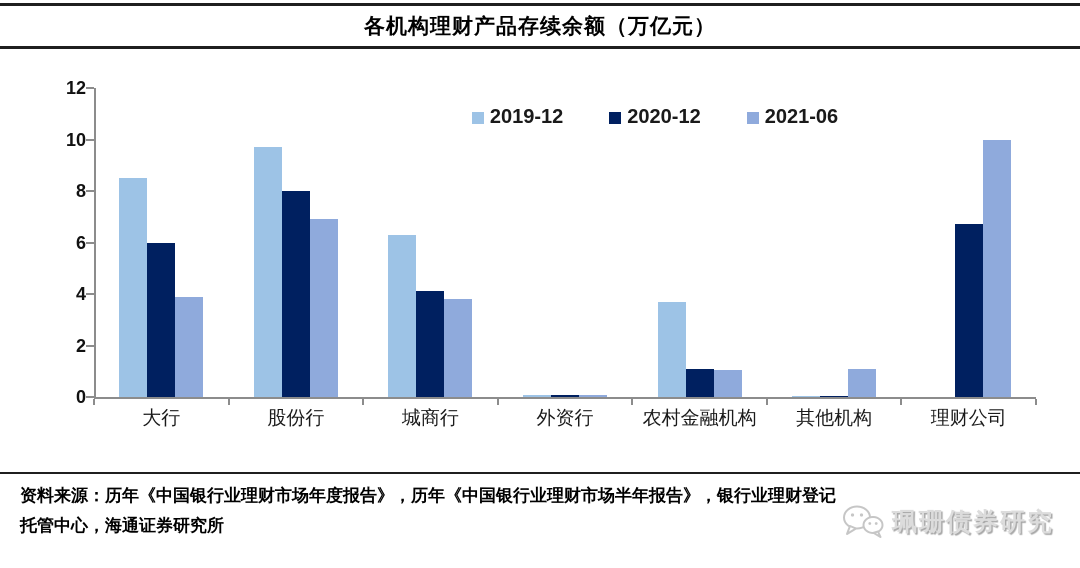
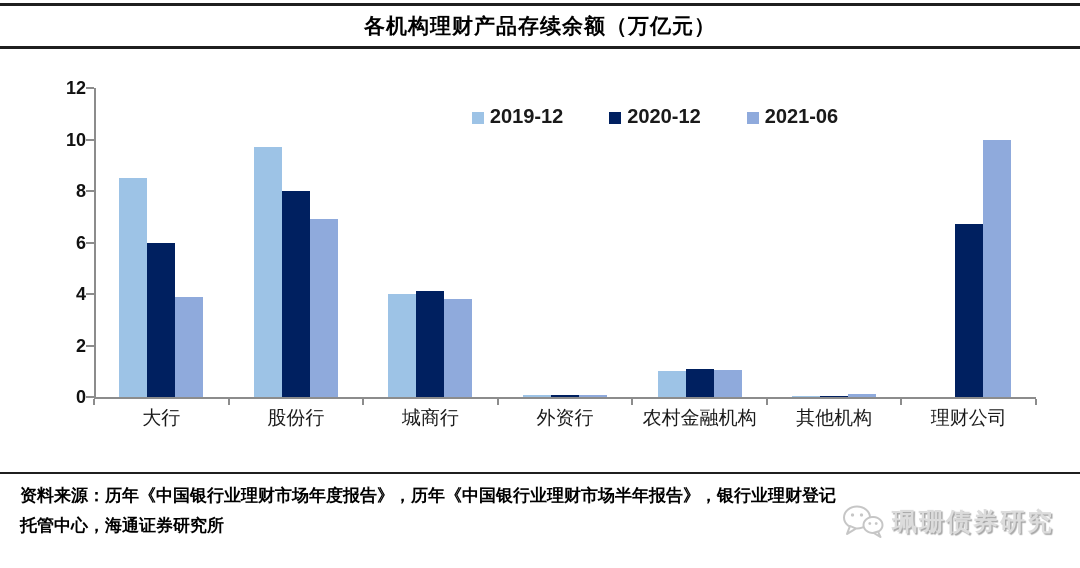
2019-12/城商行: 6.3 -> 4.0
2019-12/农村金融机构: 3.7 -> 1.0
2021-06/其他机构: 1.1 -> 0.1
